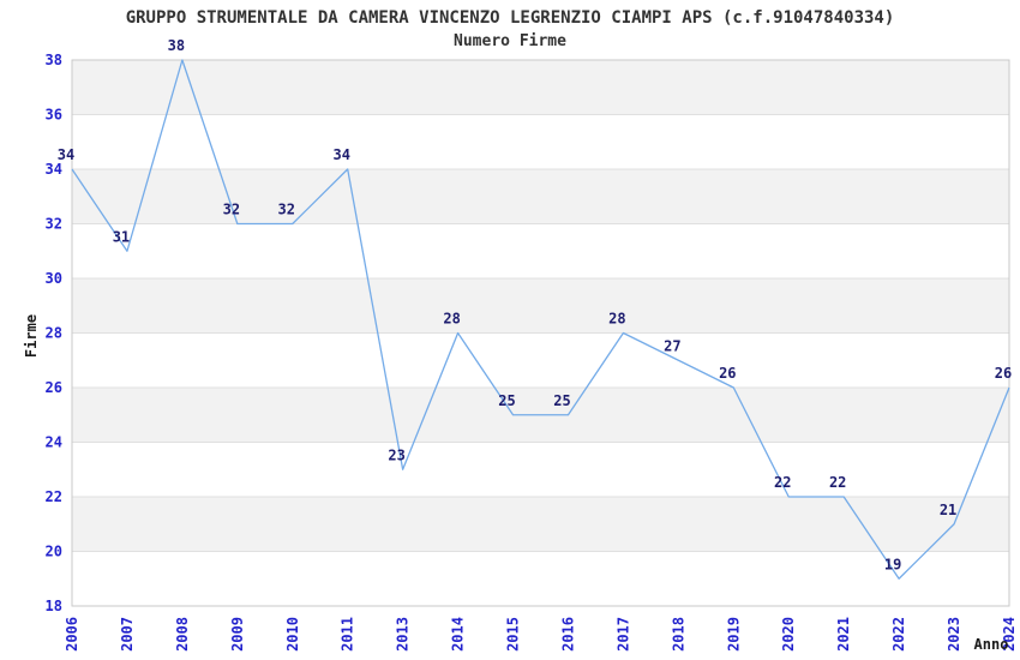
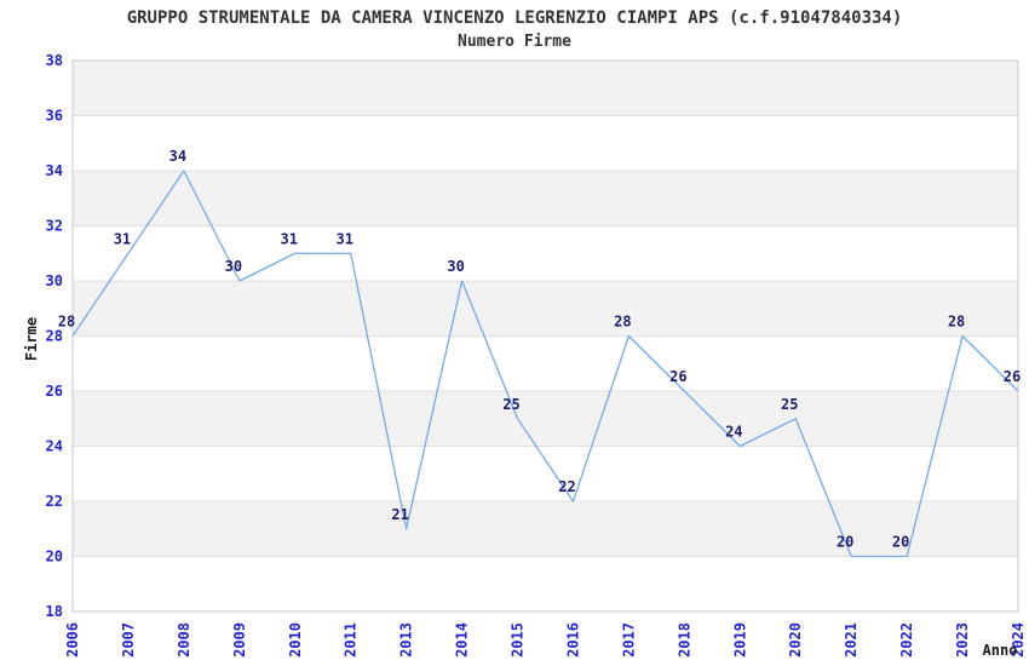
2006: 34 -> 28
2008: 38 -> 34
2009: 32 -> 30
2010: 32 -> 31
2011: 34 -> 31
2013: 23 -> 21
2014: 28 -> 30
2016: 25 -> 22
2018: 27 -> 26
2019: 26 -> 24
2020: 22 -> 25
2021: 22 -> 20
2022: 19 -> 20
2023: 21 -> 28
